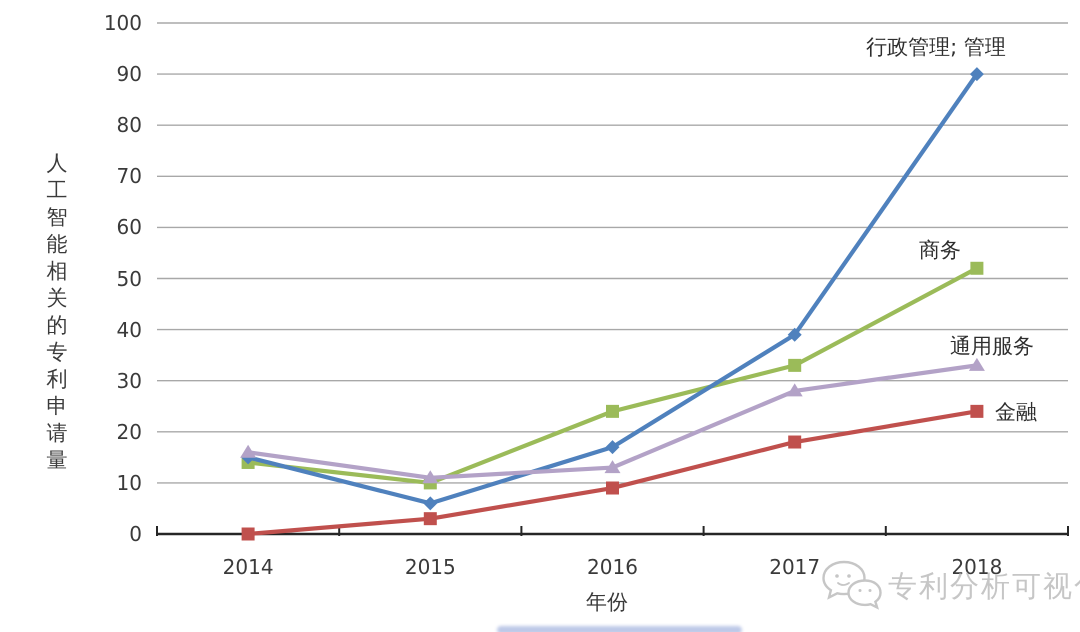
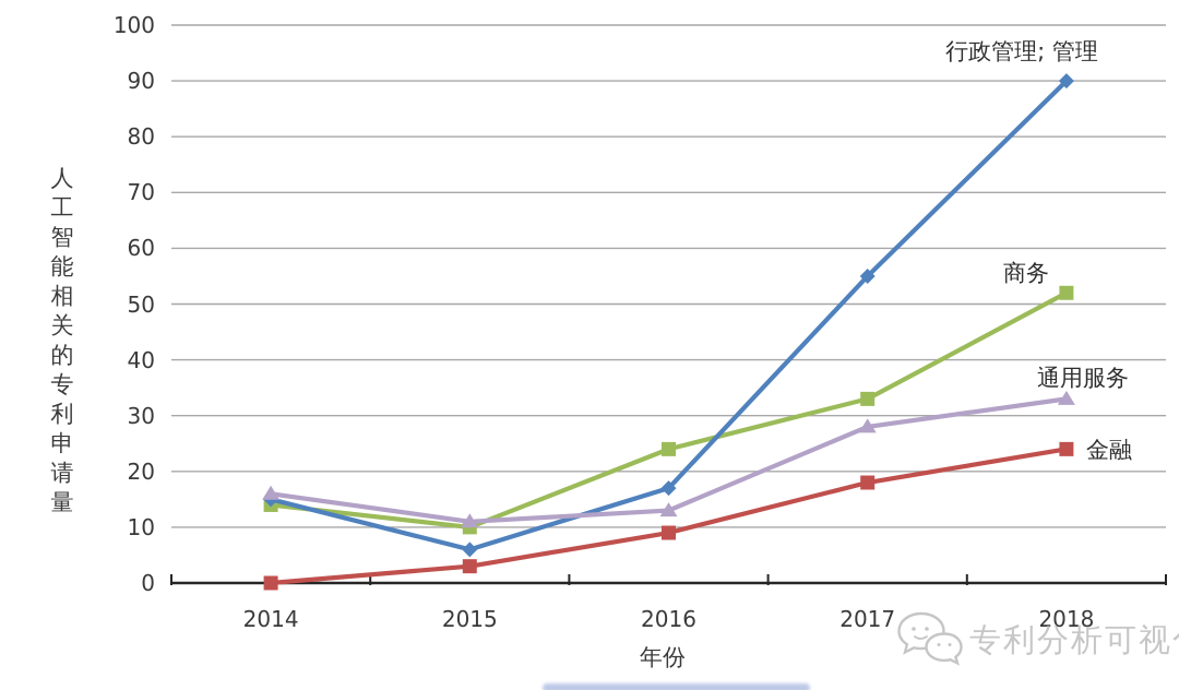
行政管理; 管理/2017: 39 -> 55
